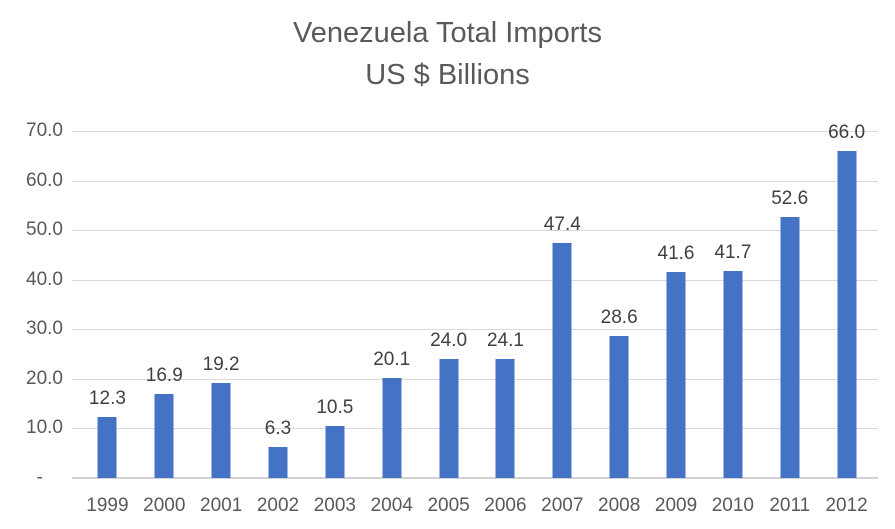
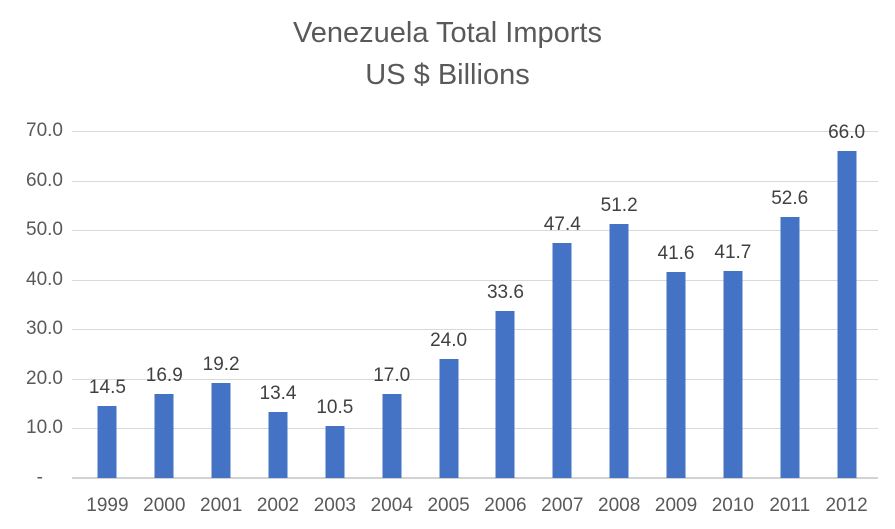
1999: 12.3 -> 14.5
2002: 6.3 -> 13.4
2004: 20.1 -> 17.0
2006: 24.1 -> 33.6
2008: 28.6 -> 51.2
